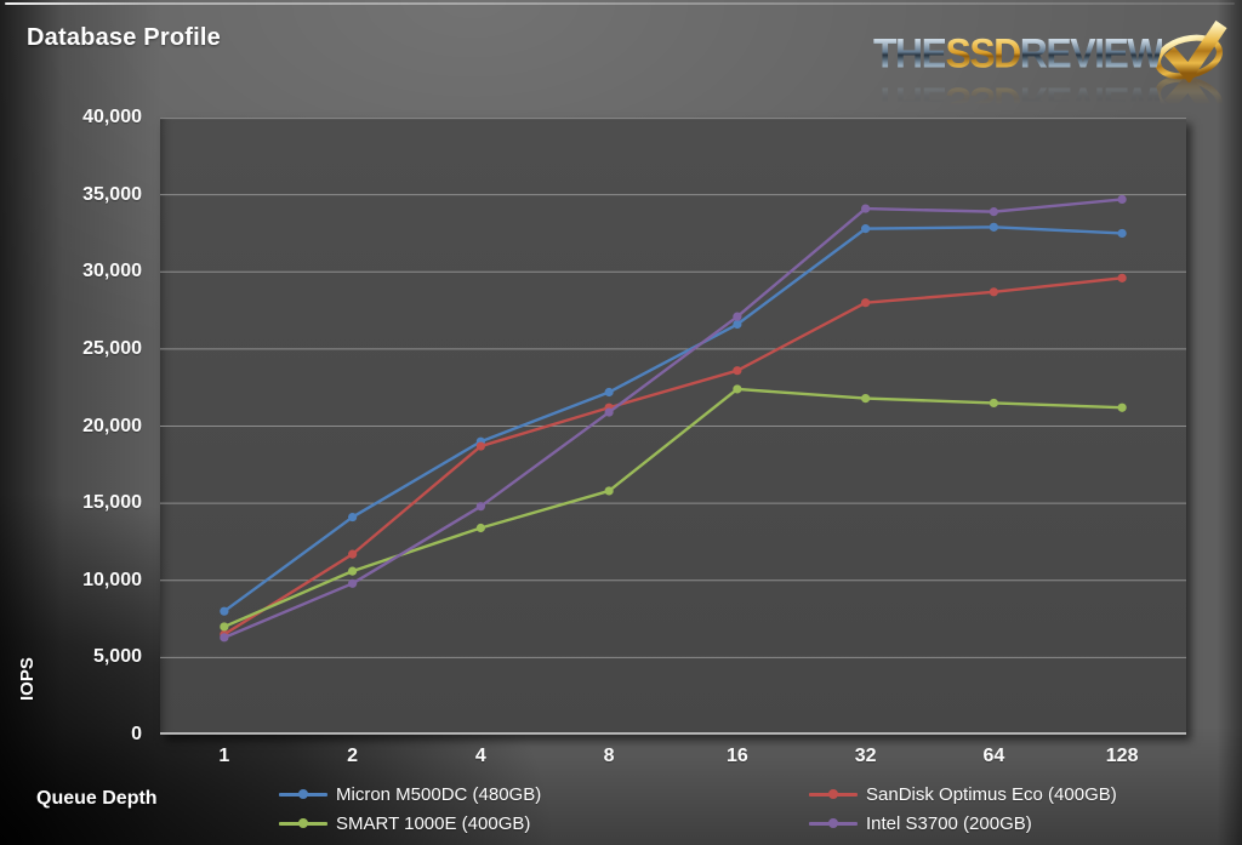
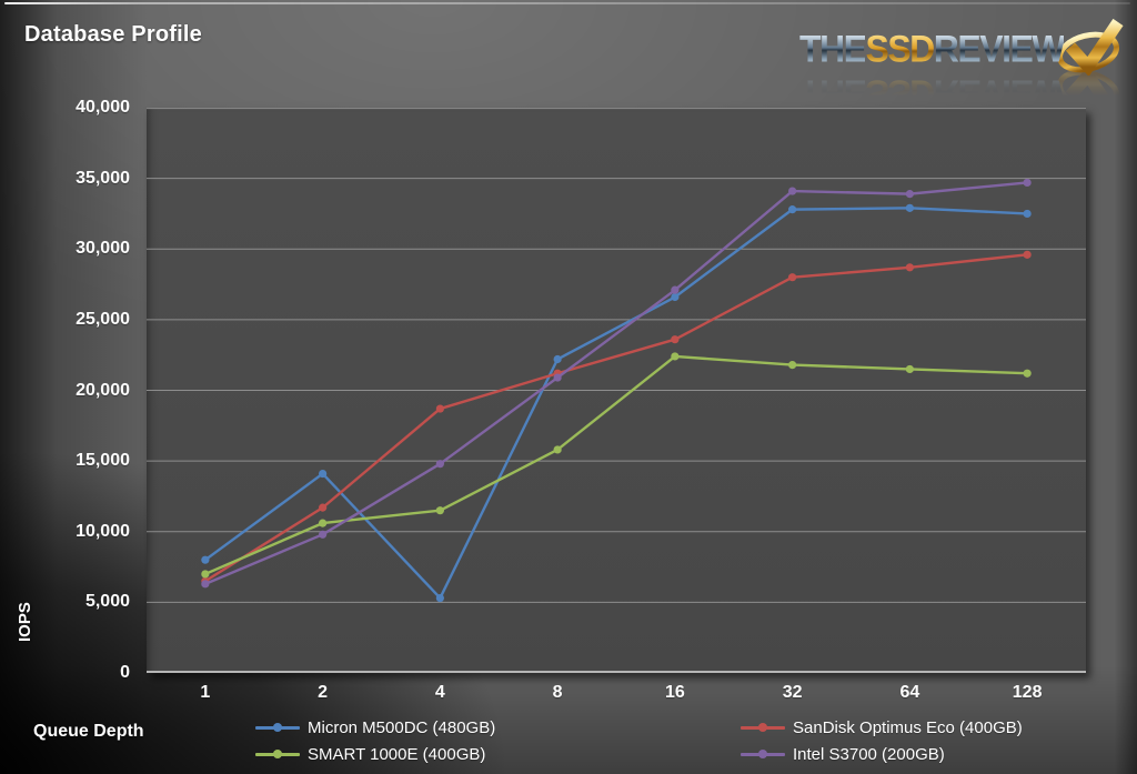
Micron M500DC (480GB)/4: 19000 -> 5300
SMART 1000E (400GB)/4: 13400 -> 11500
